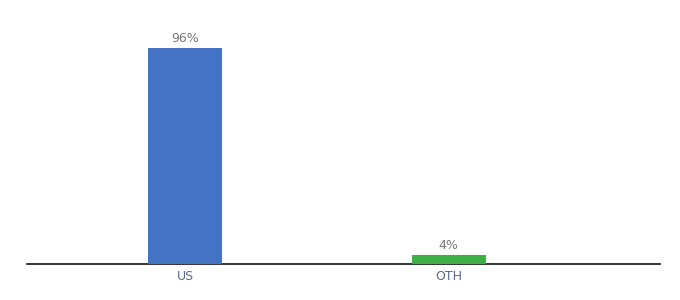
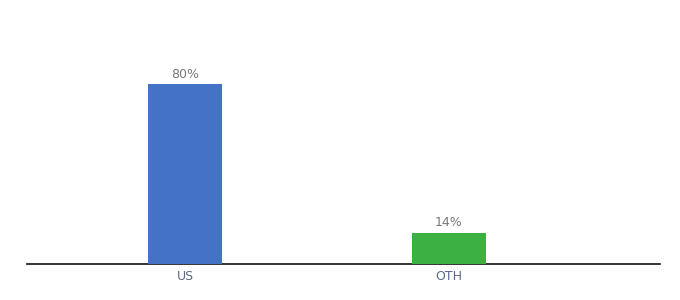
US: 96% -> 80%
OTH: 4% -> 14%
